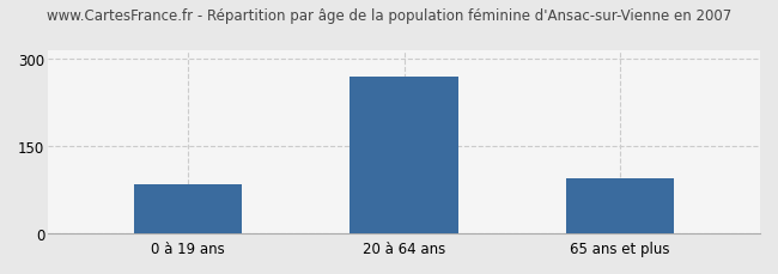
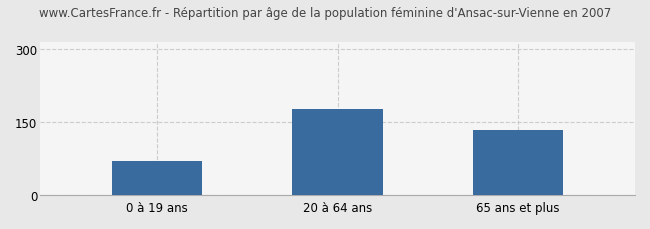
0 à 19 ans: 85 -> 70
20 à 64 ans: 270 -> 178
65 ans et plus: 95 -> 133
